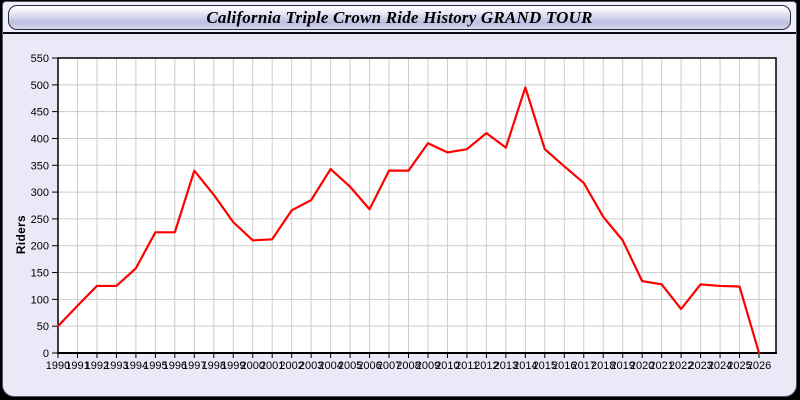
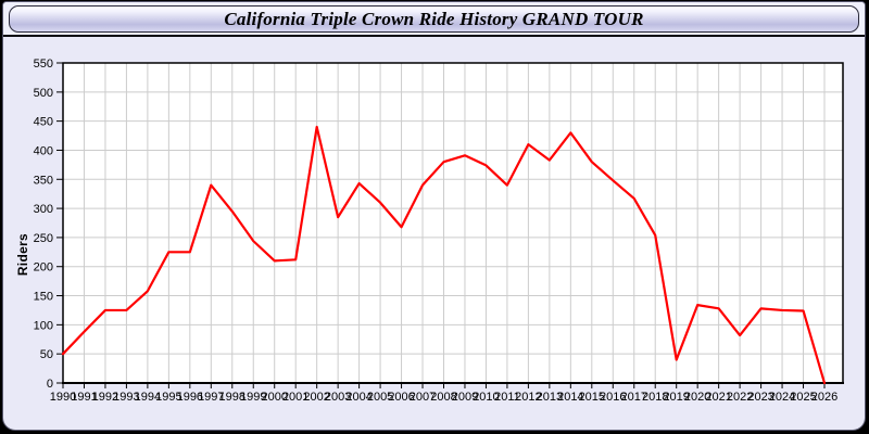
2002: 270 -> 440
2008: 340 -> 380
2011: 380 -> 340
2014: 500 -> 430
2019: 210 -> 40
